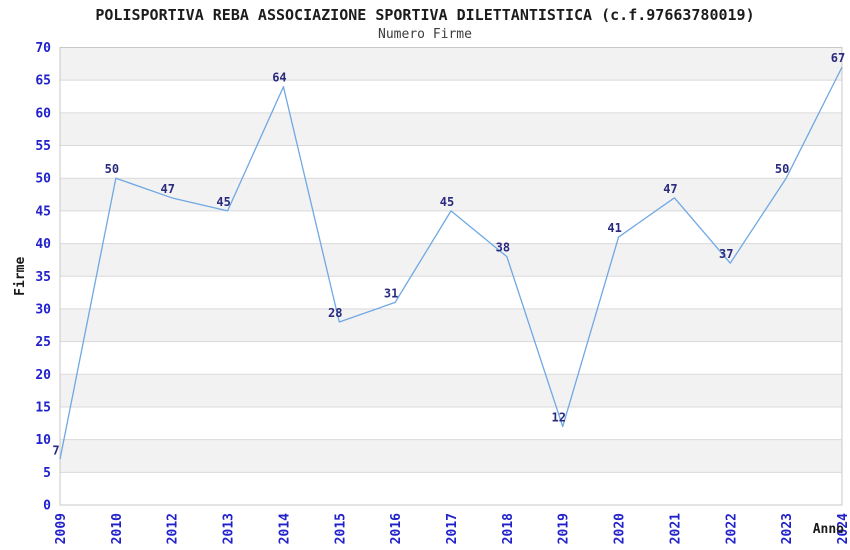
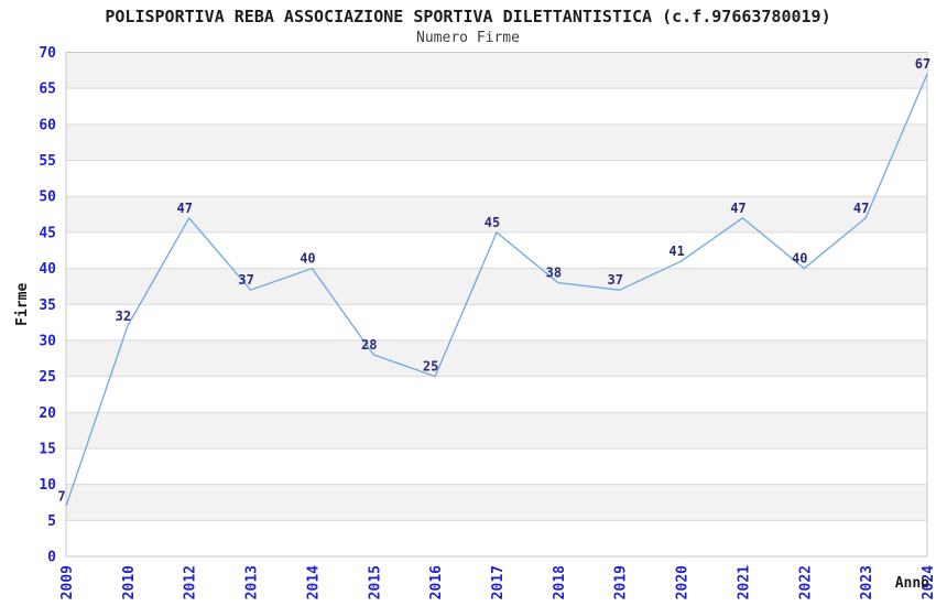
2010: 50 -> 32
2013: 45 -> 37
2014: 64 -> 40
2016: 31 -> 25
2019: 12 -> 37
2022: 37 -> 40
2023: 50 -> 47
